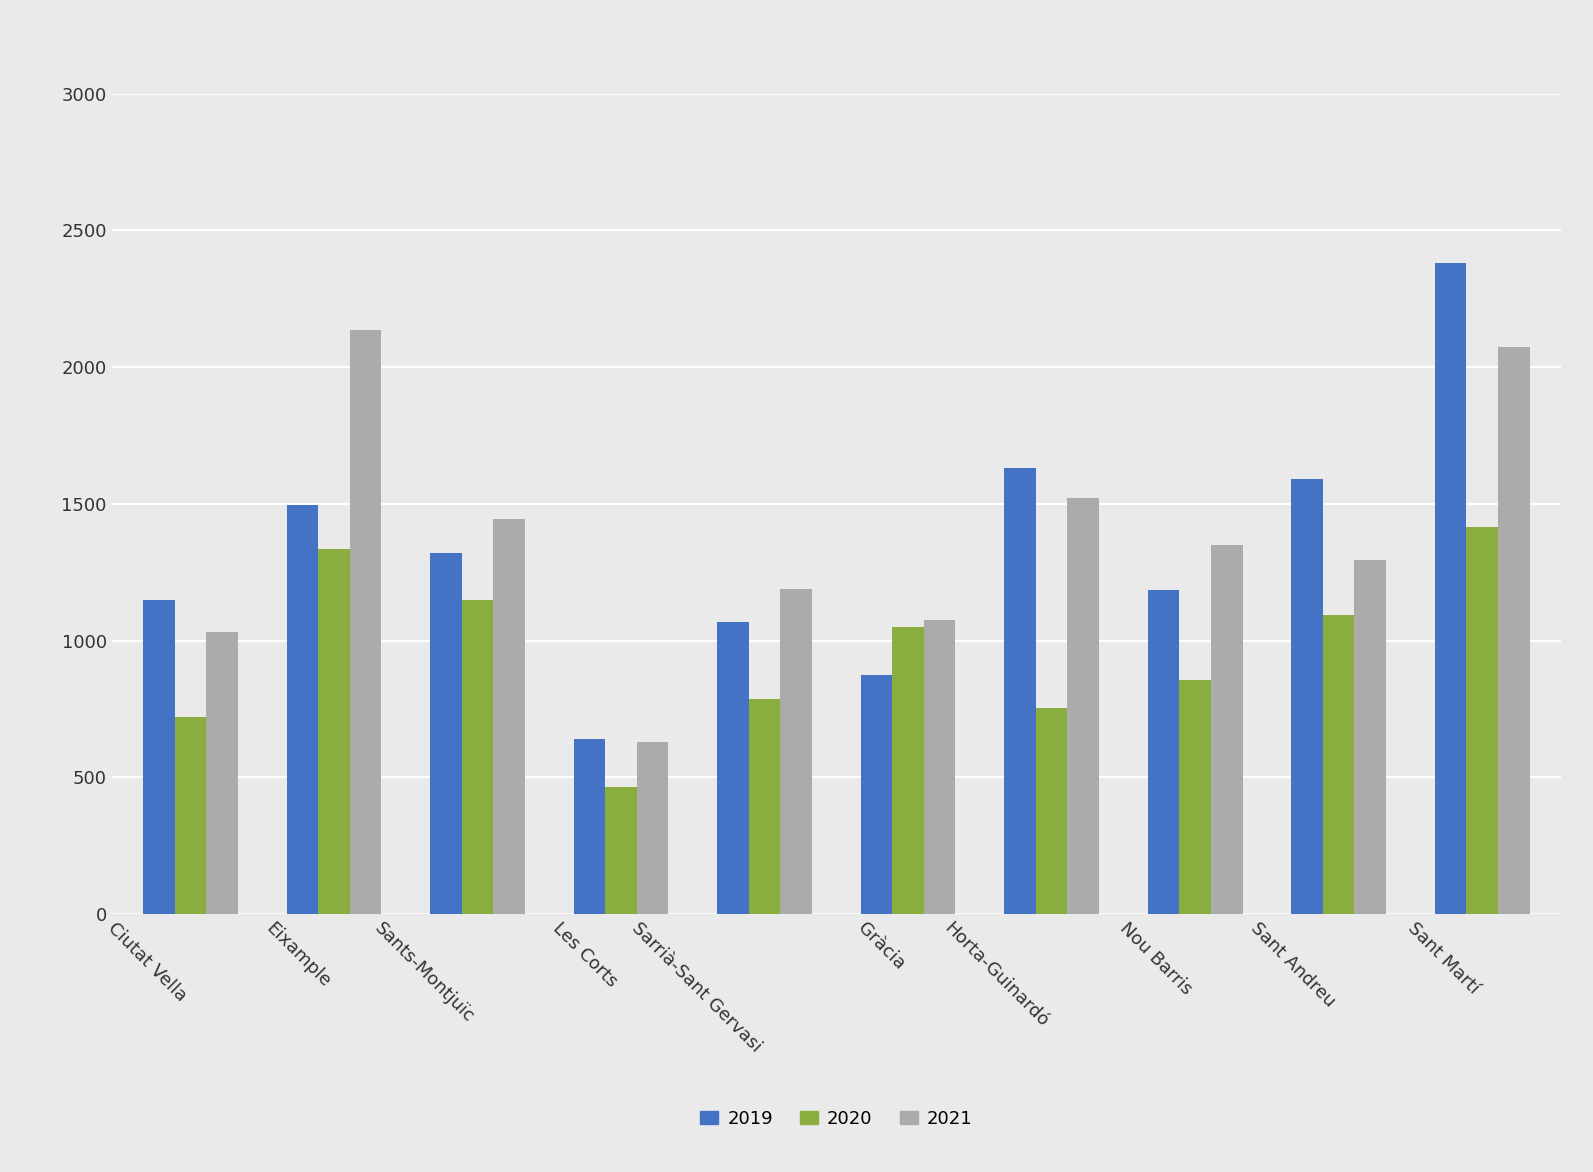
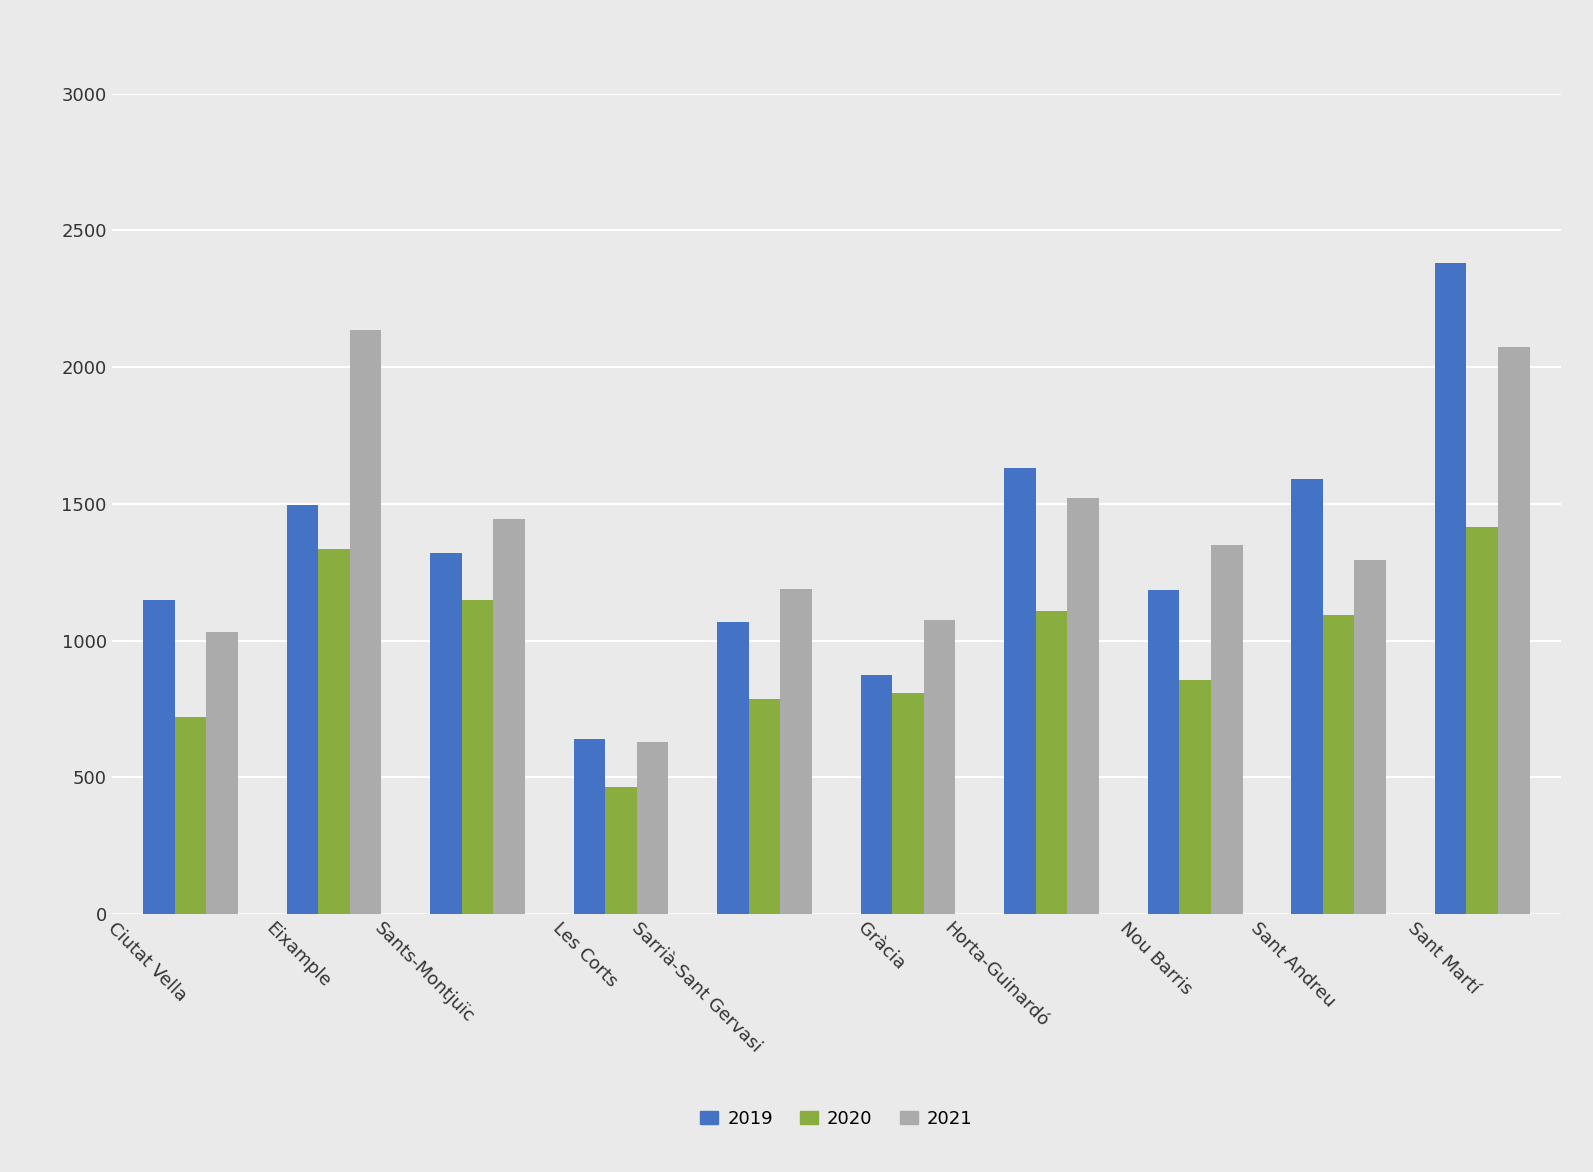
2020/Gràcia: 1050 -> 810
2020/Horta-Guinardó: 755 -> 1110
